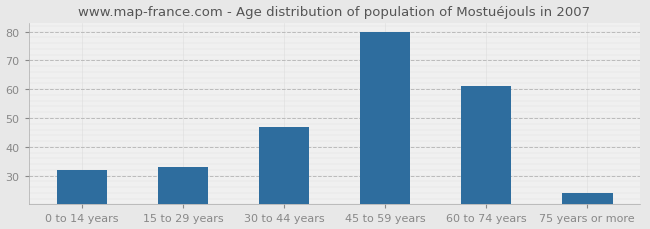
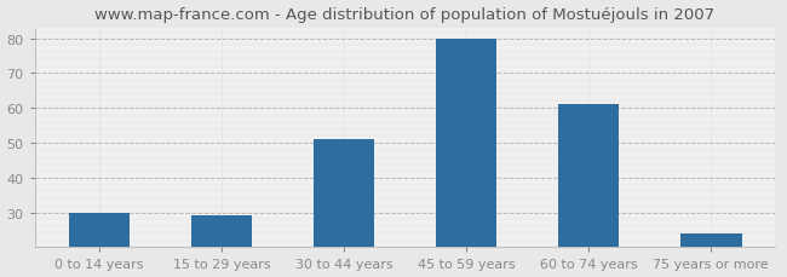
0 to 14 years: 32 -> 30
15 to 29 years: 33 -> 29
30 to 44 years: 47 -> 51
